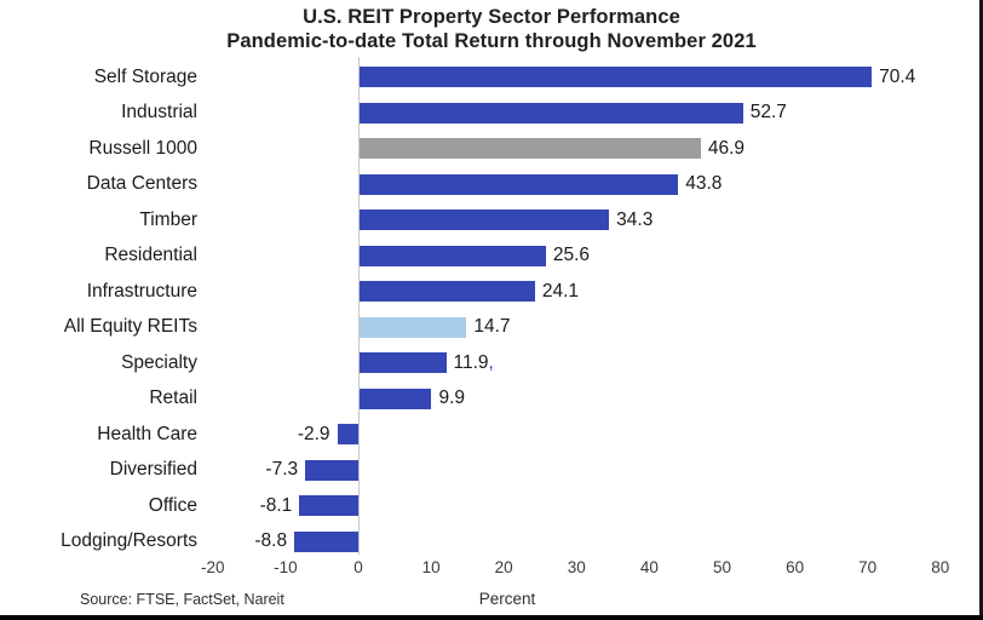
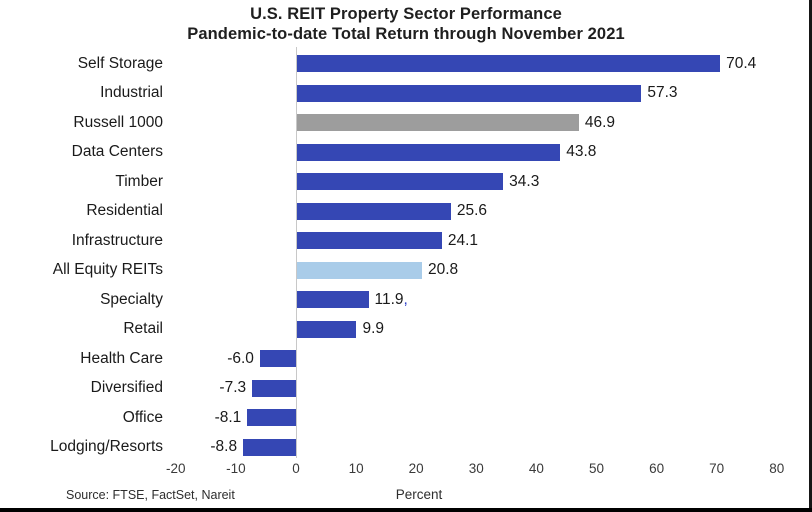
Industrial: 52.7 -> 57.3
All Equity REITs: 14.7 -> 20.8
Health Care: -2.9 -> -6.0
